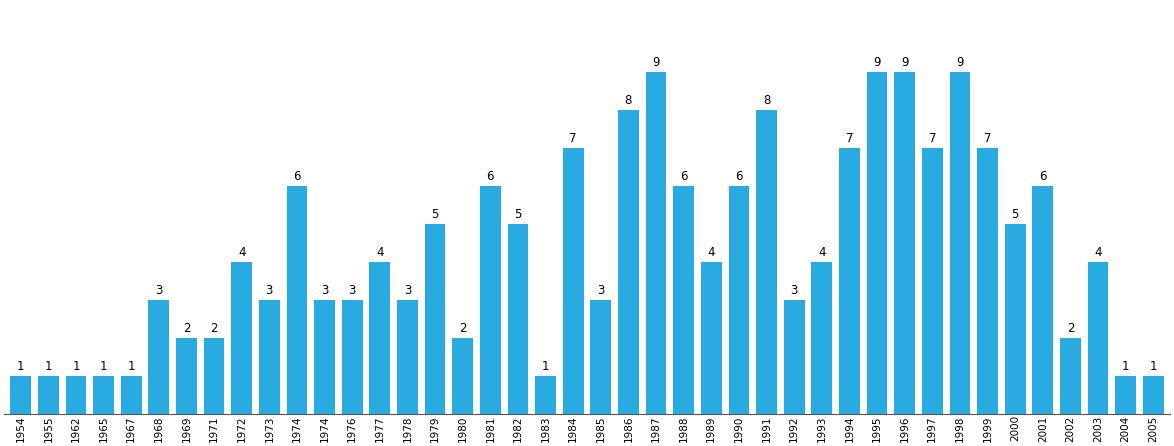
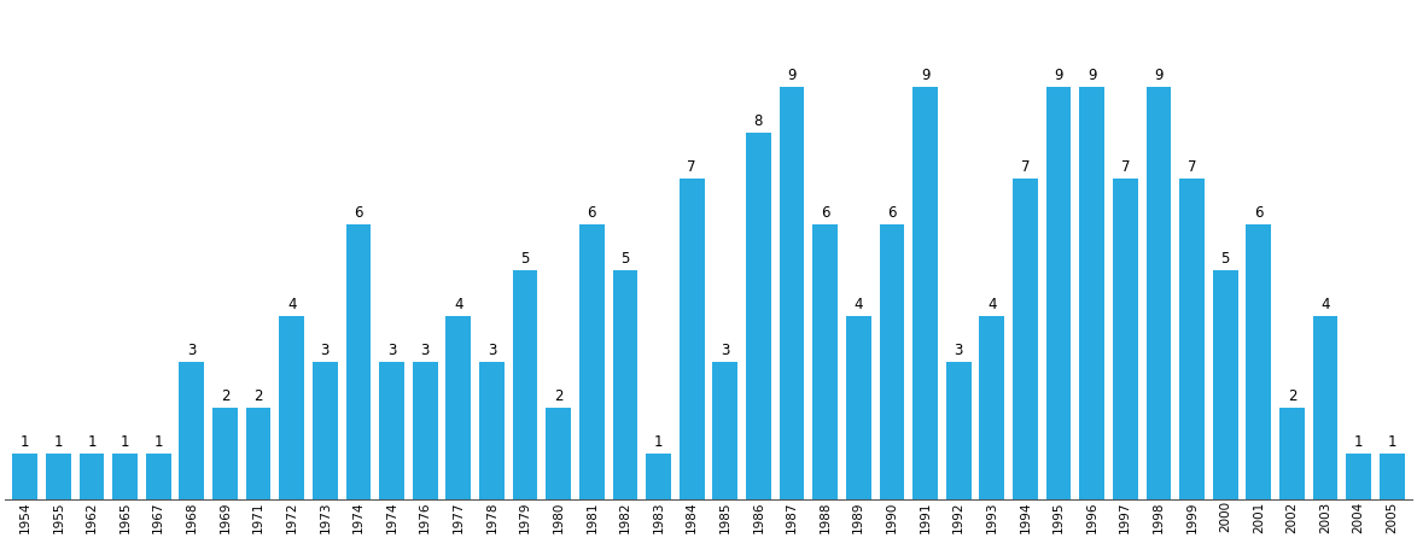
1991: 8 -> 9
